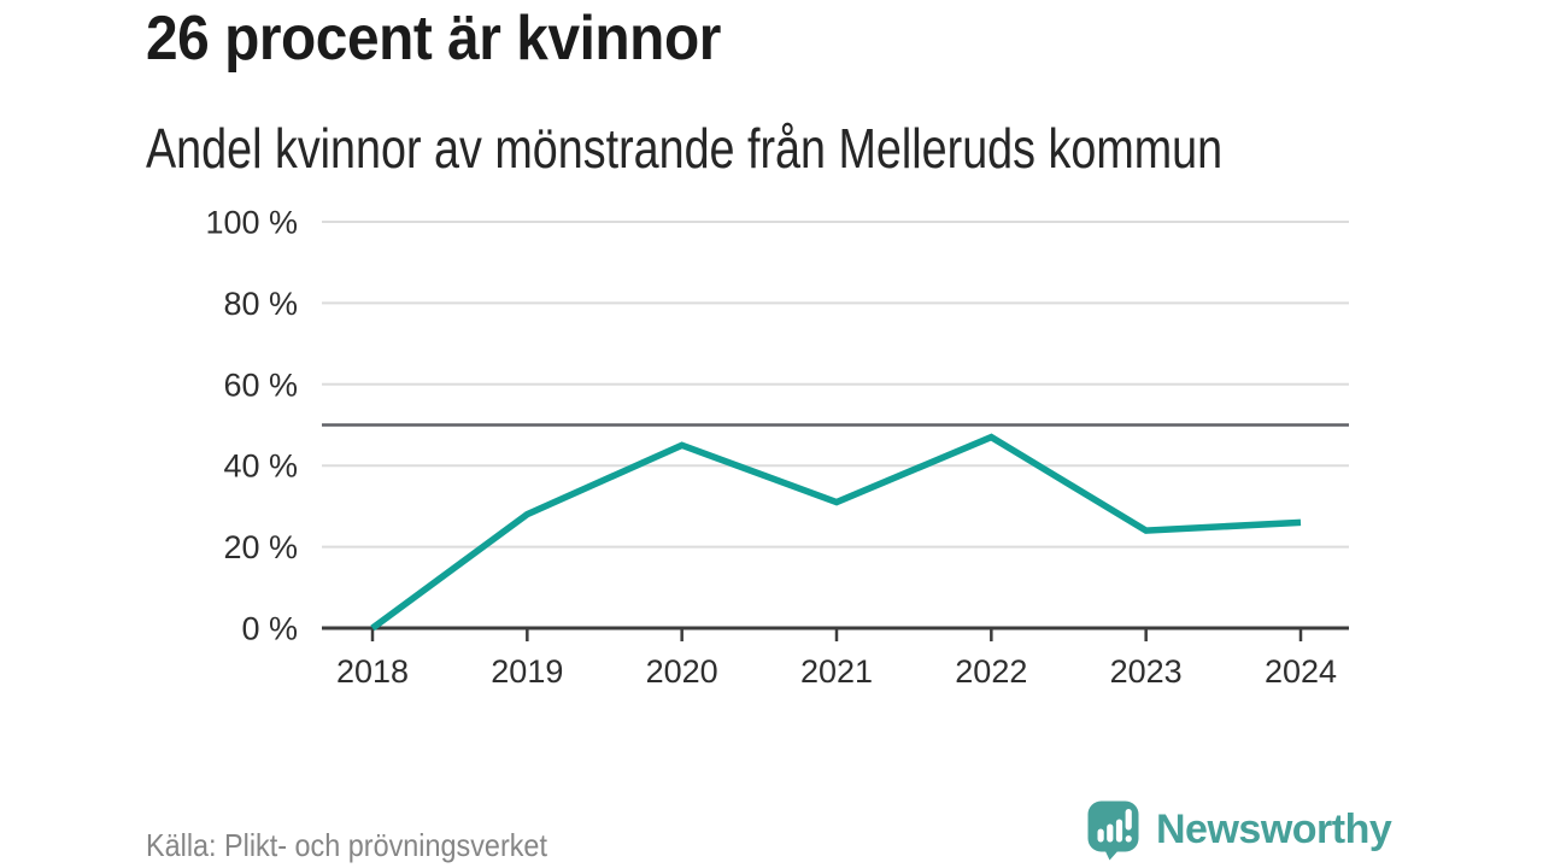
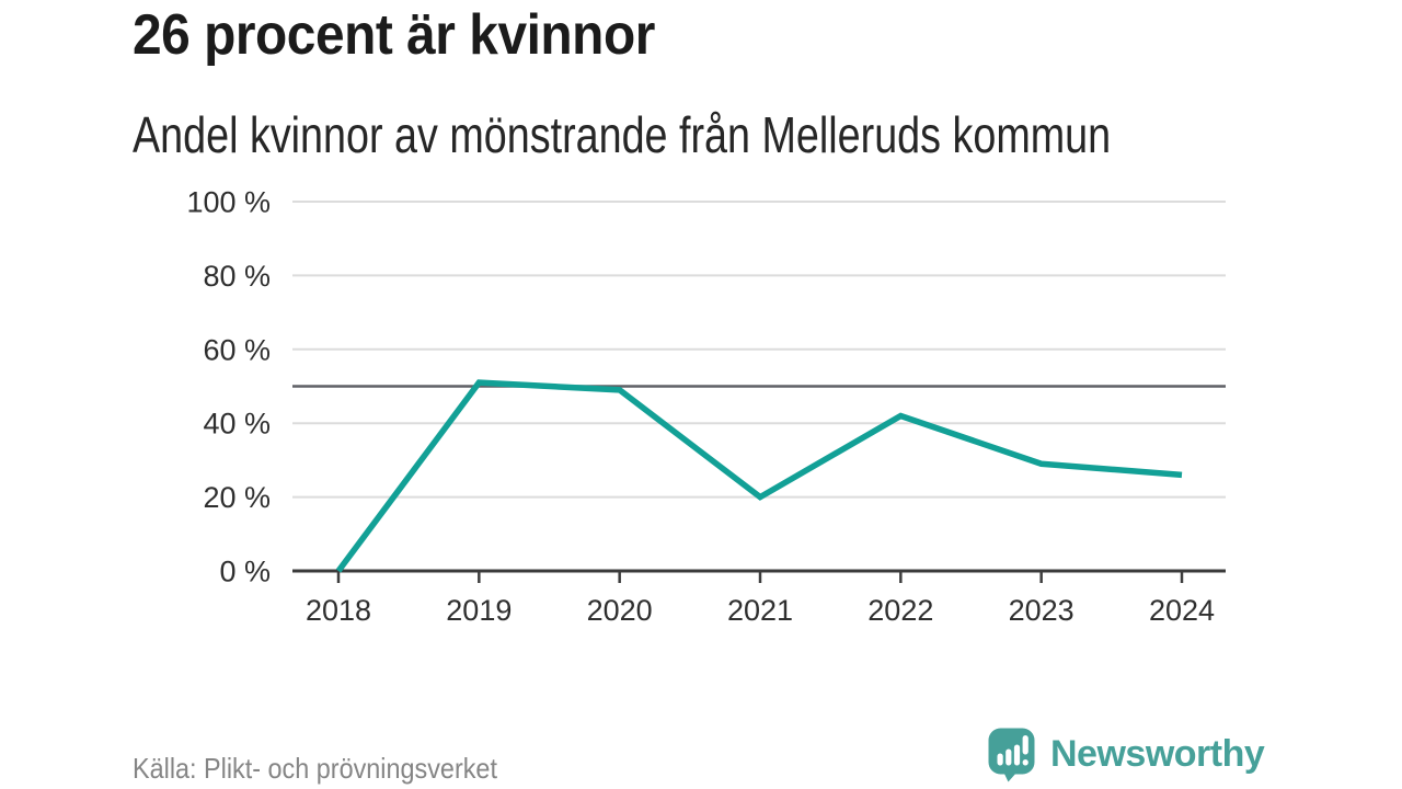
2019: 28% -> 51%
2020: 45% -> 49%
2021: 31% -> 20%
2022: 47% -> 42%
2023: 24% -> 29%
